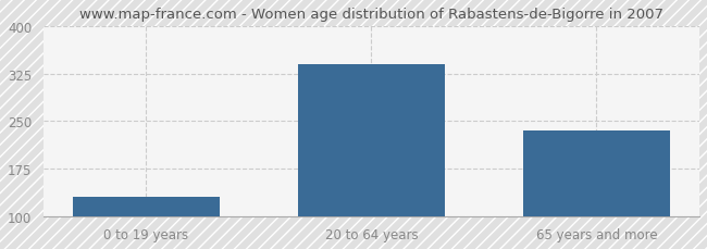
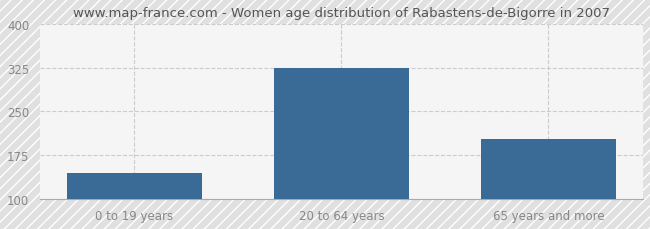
0 to 19 years: 130 -> 144
20 to 64 years: 340 -> 324
65 years and more: 235 -> 202
